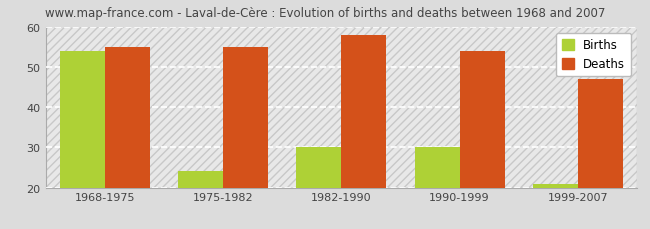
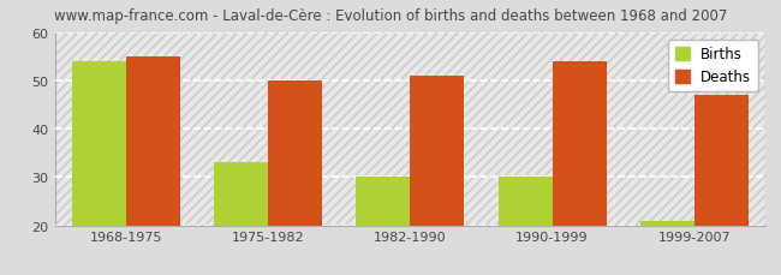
Births/1975-1982: 24 -> 33
Deaths/1975-1982: 55 -> 50
Deaths/1982-1990: 58 -> 51
